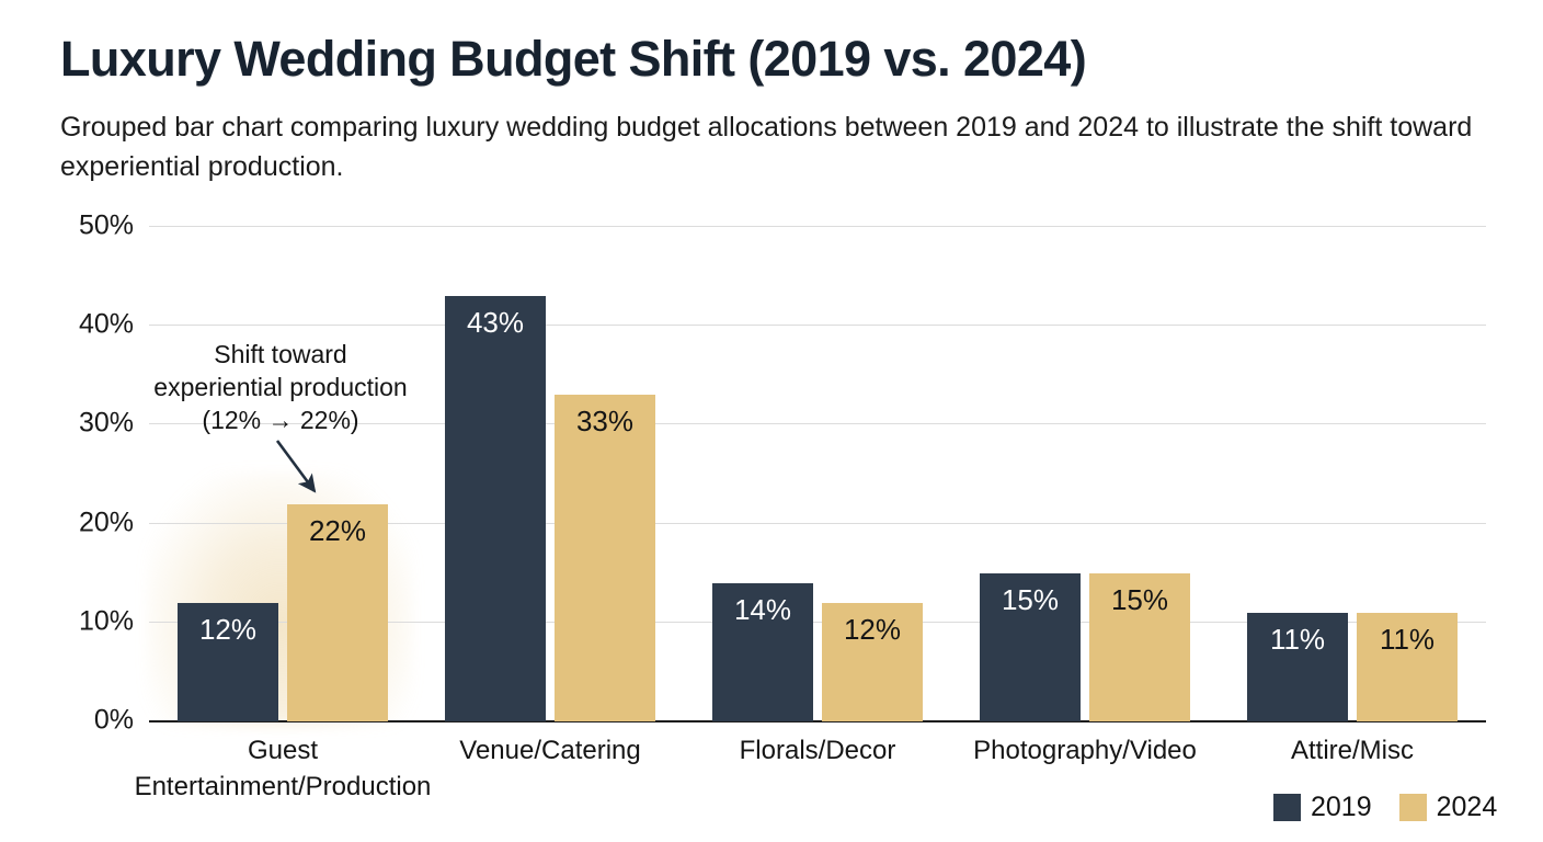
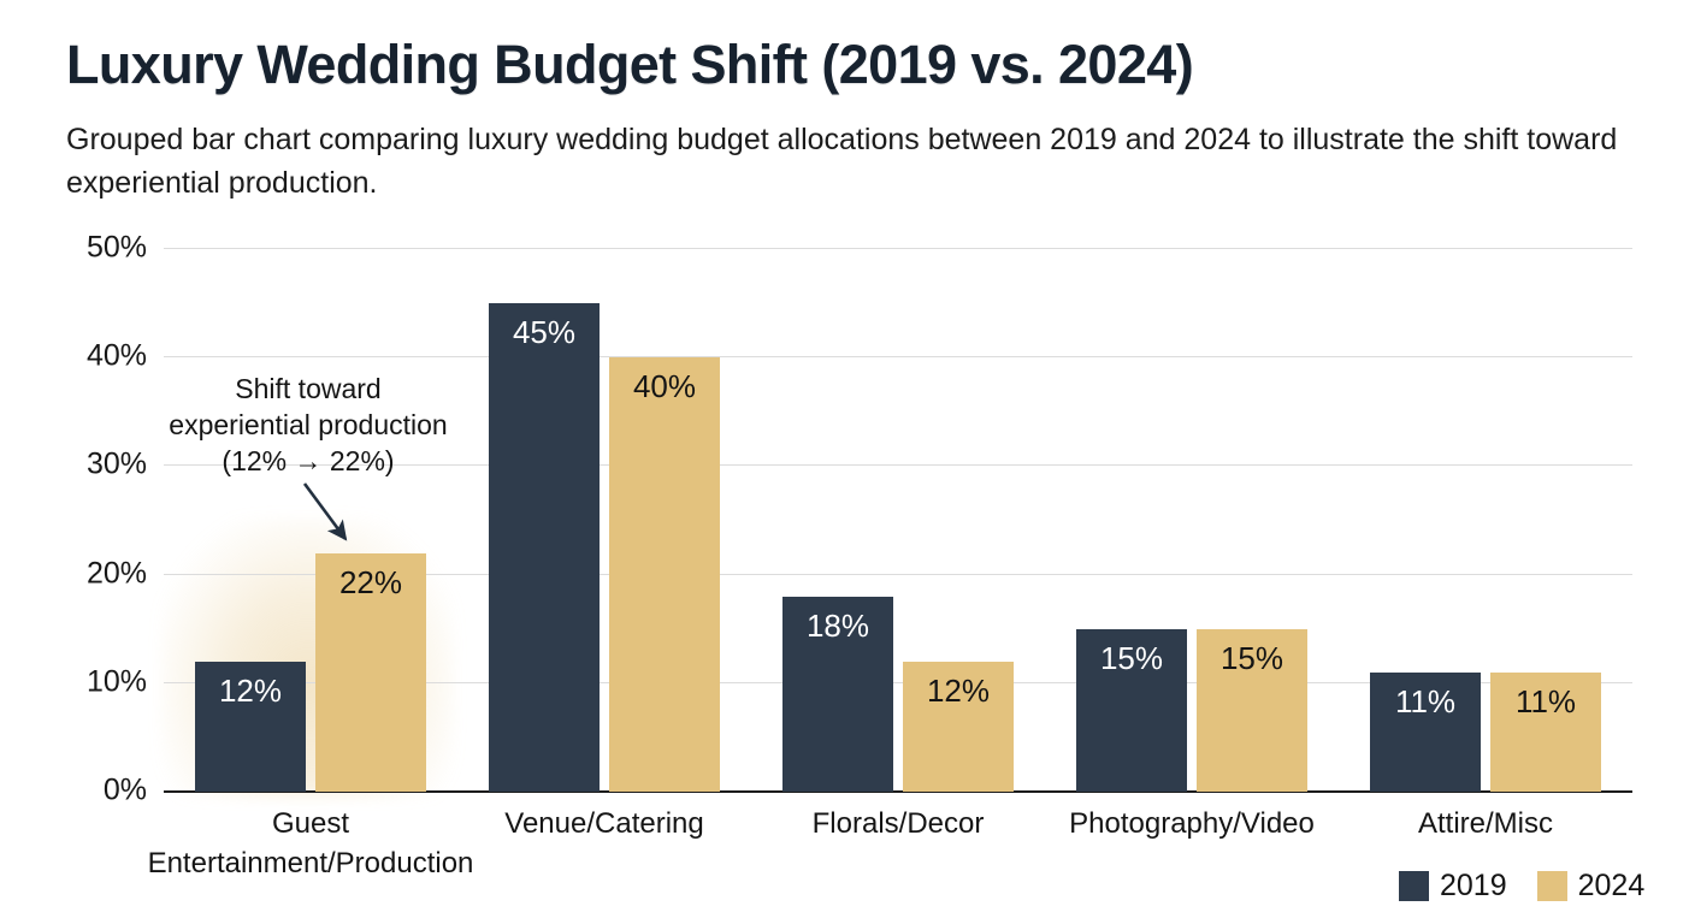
2019/Venue/Catering: 43% -> 45%
2024/Venue/Catering: 33% -> 40%
2019/Florals/Decor: 14% -> 18%
